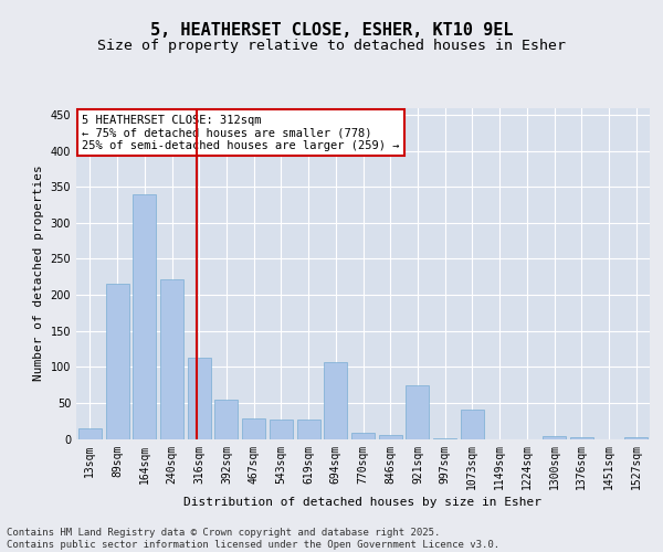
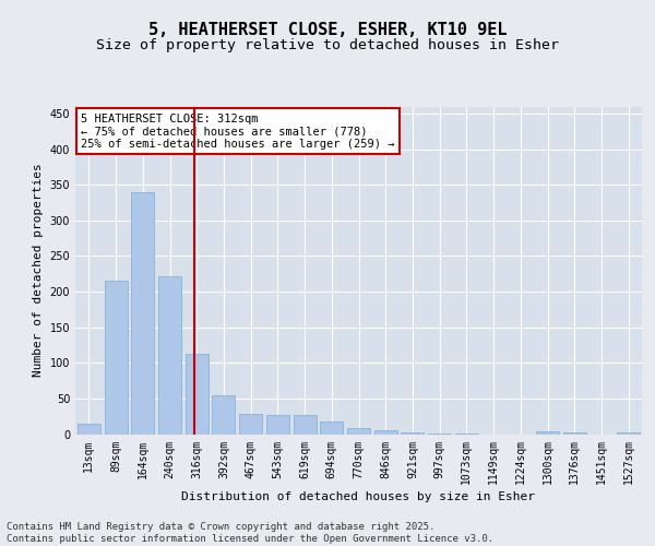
694sqm: 106 -> 18
921sqm: 74 -> 2
1073sqm: 40 -> 1
